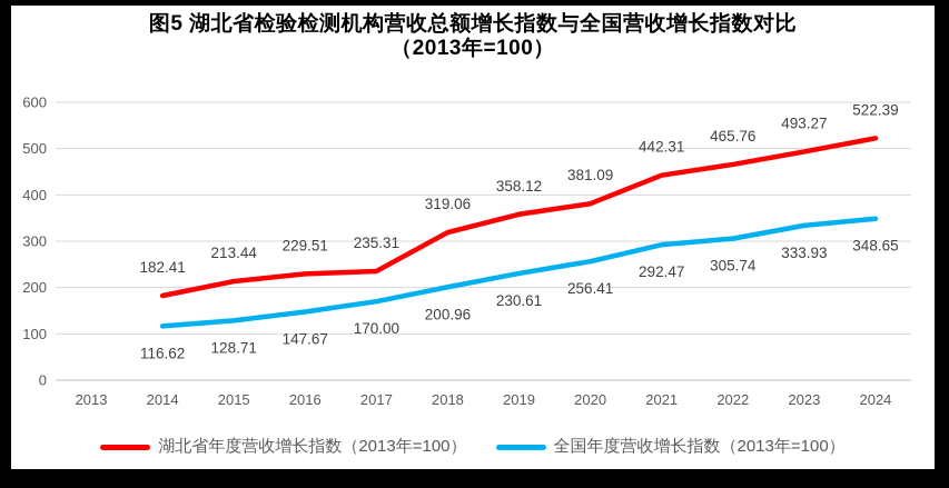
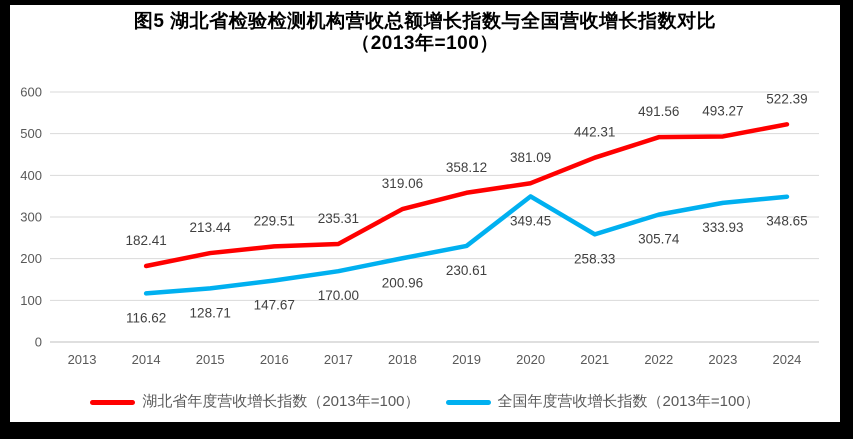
全国年度营收增长指数（2013年=100）/2020: 256.41 -> 349.45
全国年度营收增长指数（2013年=100）/2021: 292.47 -> 258.33
湖北省年度营收增长指数（2013年=100）/2022: 465.76 -> 491.56
